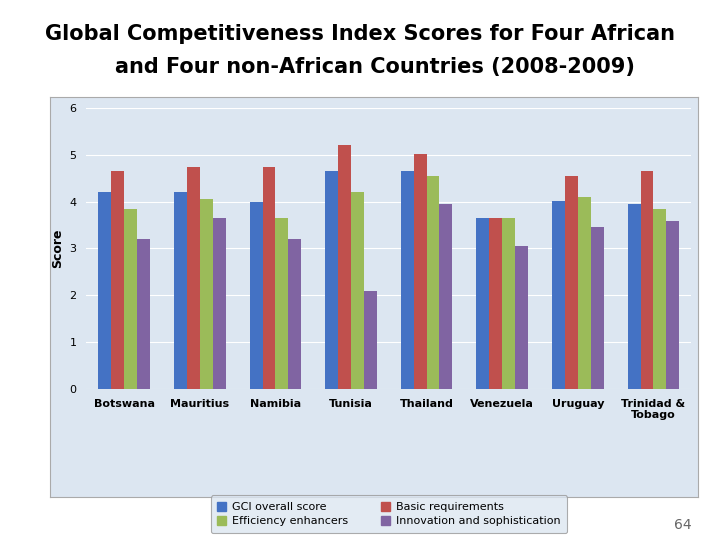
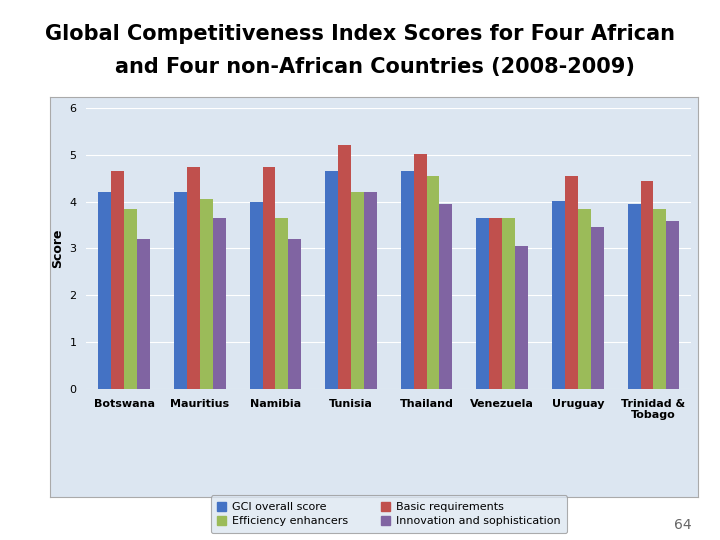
Innovation and sophistication/Tunisia: 2.10 -> 4.20
Efficiency enhancers/Uruguay: 4.10 -> 3.85
Basic requirements/Trinidad & Tobago: 4.65 -> 4.45
